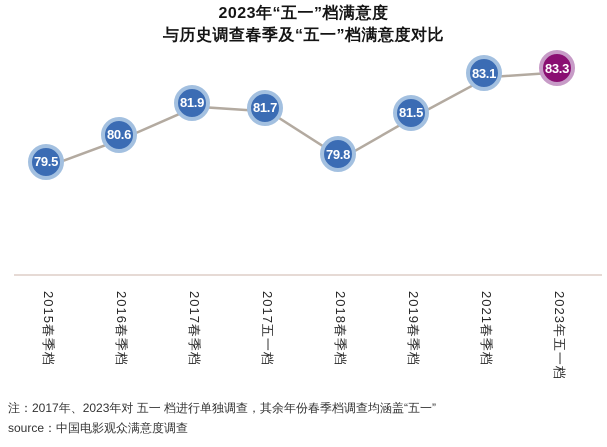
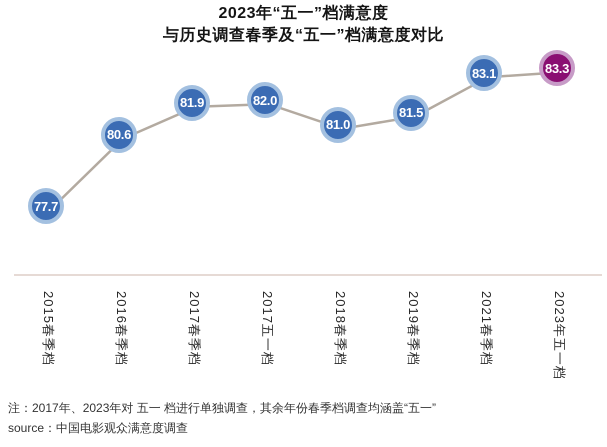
2015春季档: 79.5 -> 77.7
2017五一档: 81.7 -> 82.0
2018春季档: 79.8 -> 81.0
